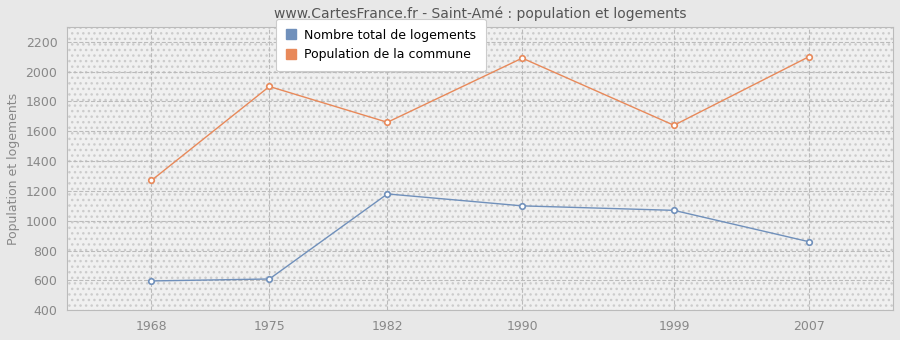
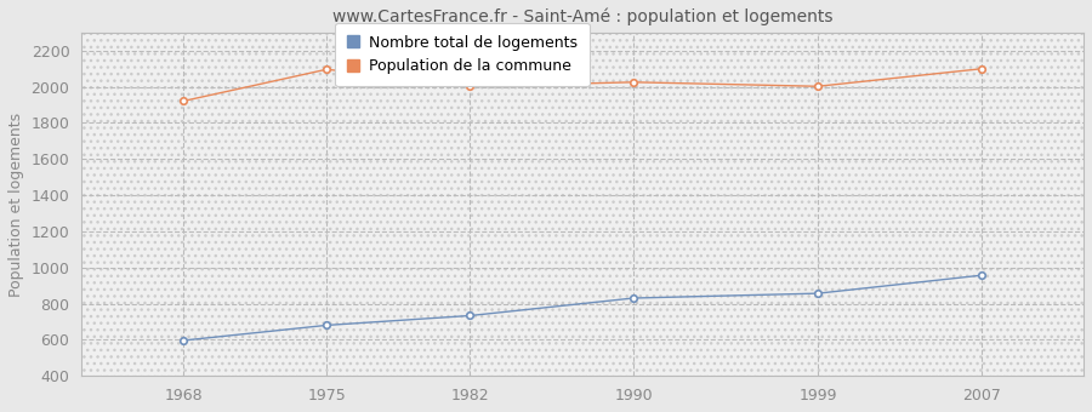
Population de la commune/1968: 1270 -> 1920
Nombre total de logements/1975: 610 -> 680
Population de la commune/1975: 1900 -> 2100
Nombre total de logements/1982: 1180 -> 730
Population de la commune/1982: 1660 -> 2000
Nombre total de logements/1990: 1100 -> 830
Population de la commune/1990: 2090 -> 2020
Nombre total de logements/1999: 1070 -> 860
Population de la commune/1999: 1640 -> 2000
Nombre total de logements/2007: 860 -> 960
